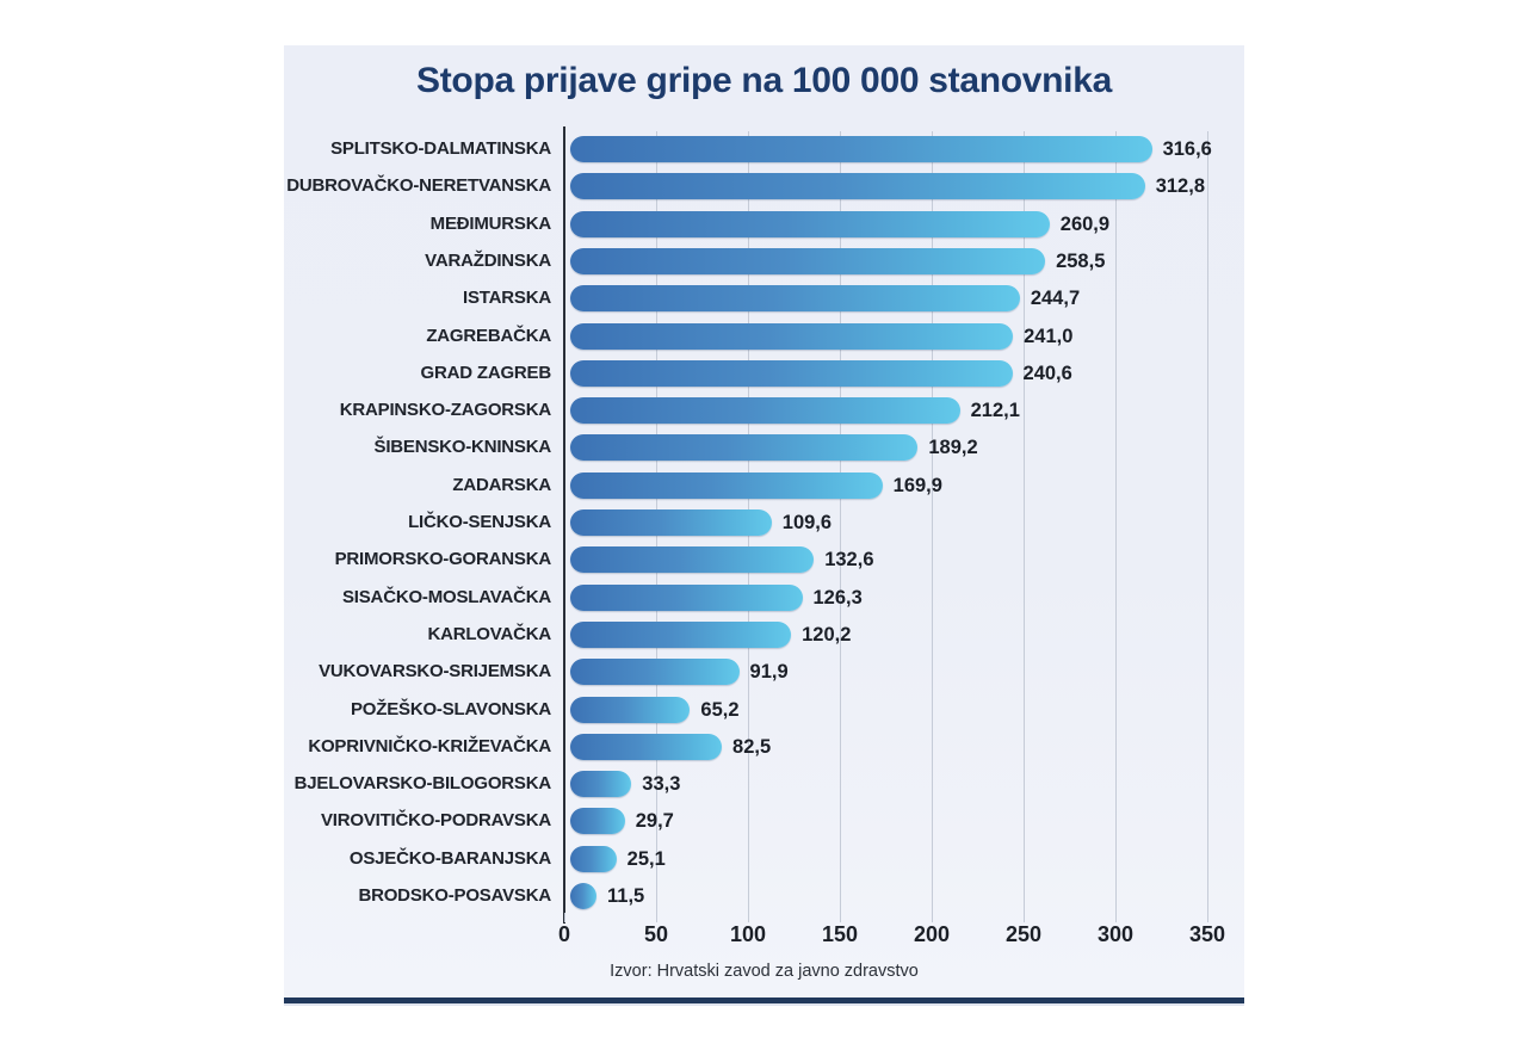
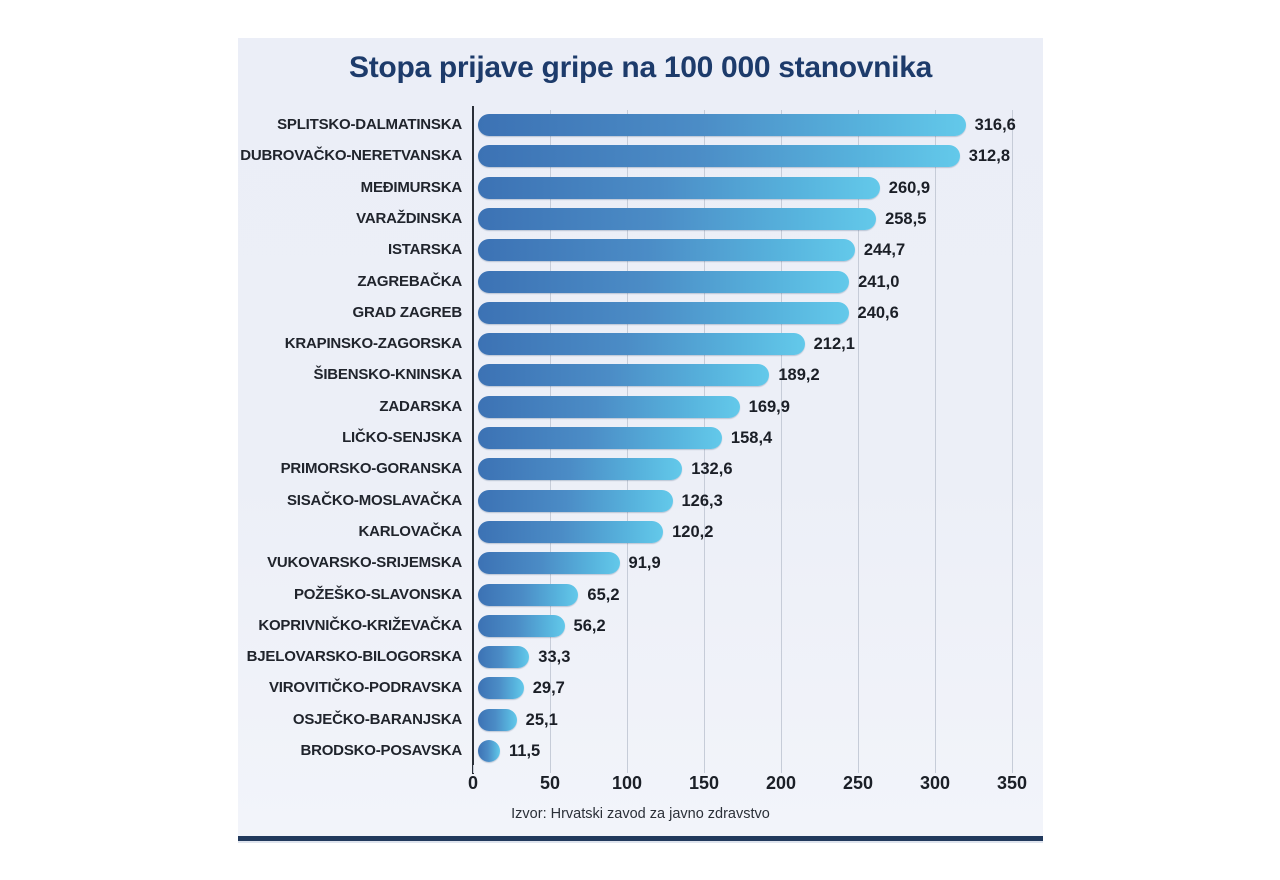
LIČKO-SENJSKA: 109,6 -> 158,4
KOPRIVNIČKO-KRIŽEVAČKA: 82,5 -> 56,2
